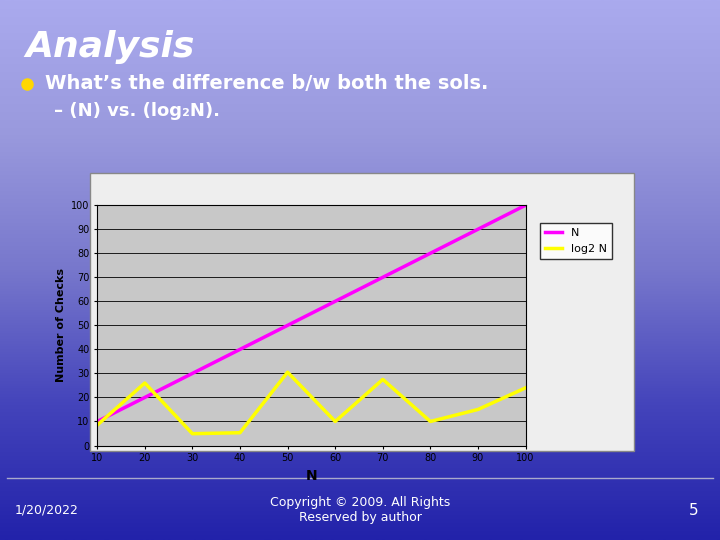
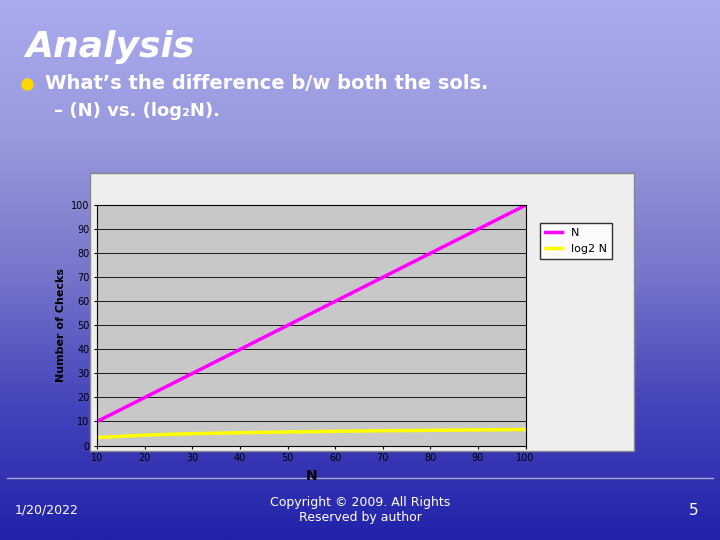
log2 N/10: 8.5 -> 3.3
log2 N/20: 26.0 -> 4.3
log2 N/50: 30.5 -> 5.6
log2 N/60: 10.0 -> 5.9
log2 N/70: 27.5 -> 6.1
log2 N/80: 10.0 -> 6.3
log2 N/90: 15.0 -> 6.5
log2 N/100: 24.0 -> 6.6
